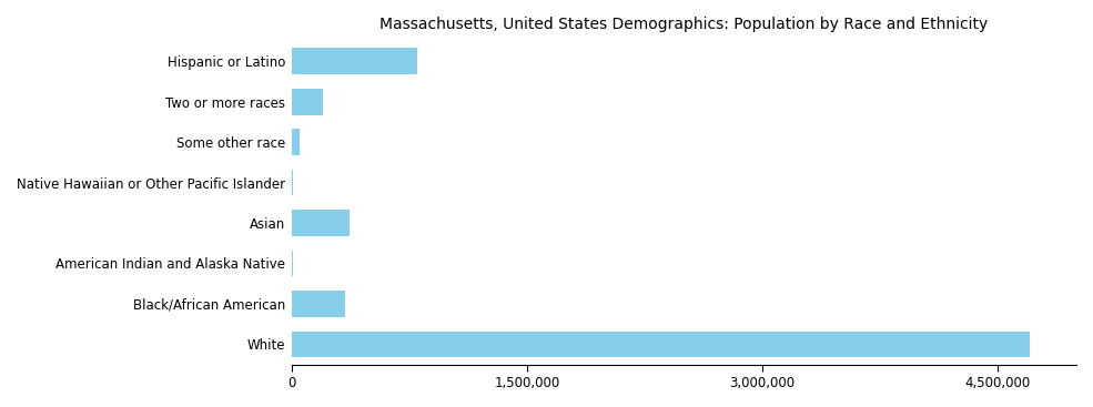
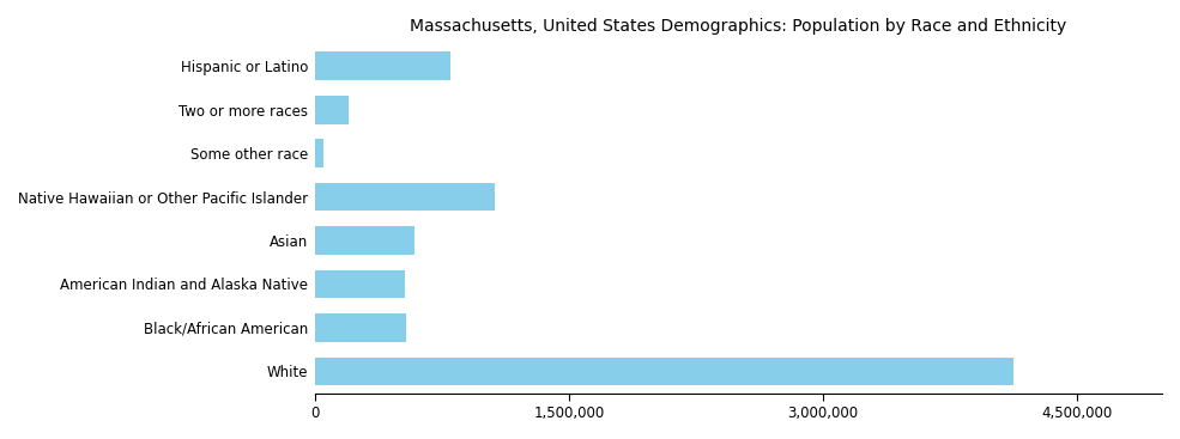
Native Hawaiian or Other Pacific Islander: 10,000 -> 1,060,000
Asian: 370,000 -> 590,000
American Indian and Alaska Native: 10,000 -> 530,000
Black/African American: 340,000 -> 540,000
White: 4,700,000 -> 4,120,000
